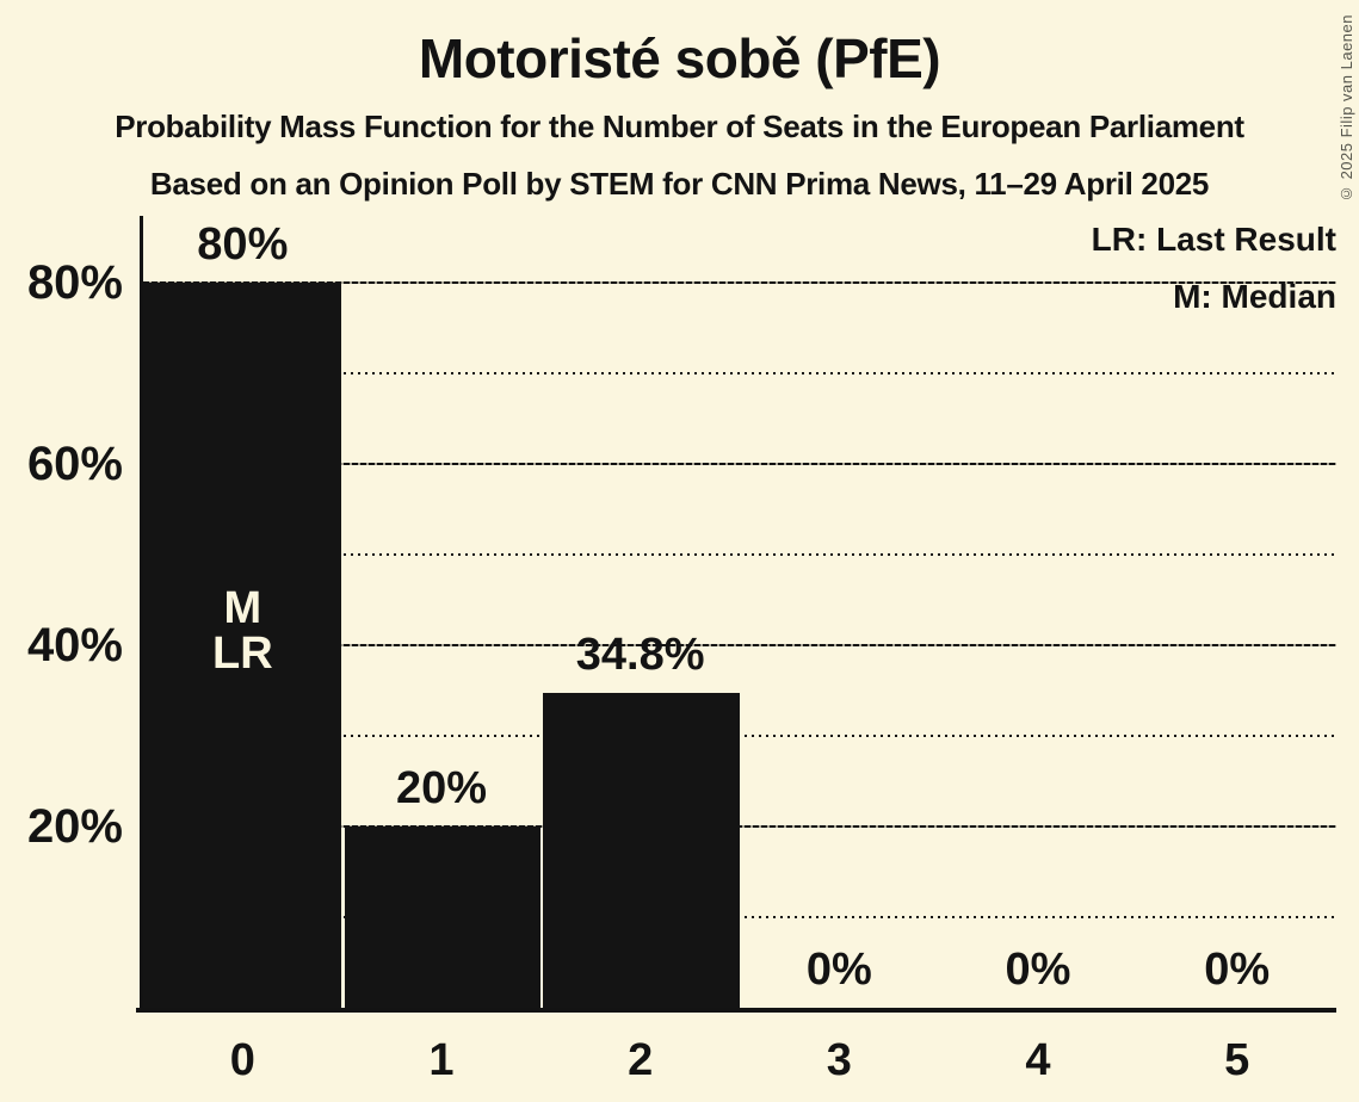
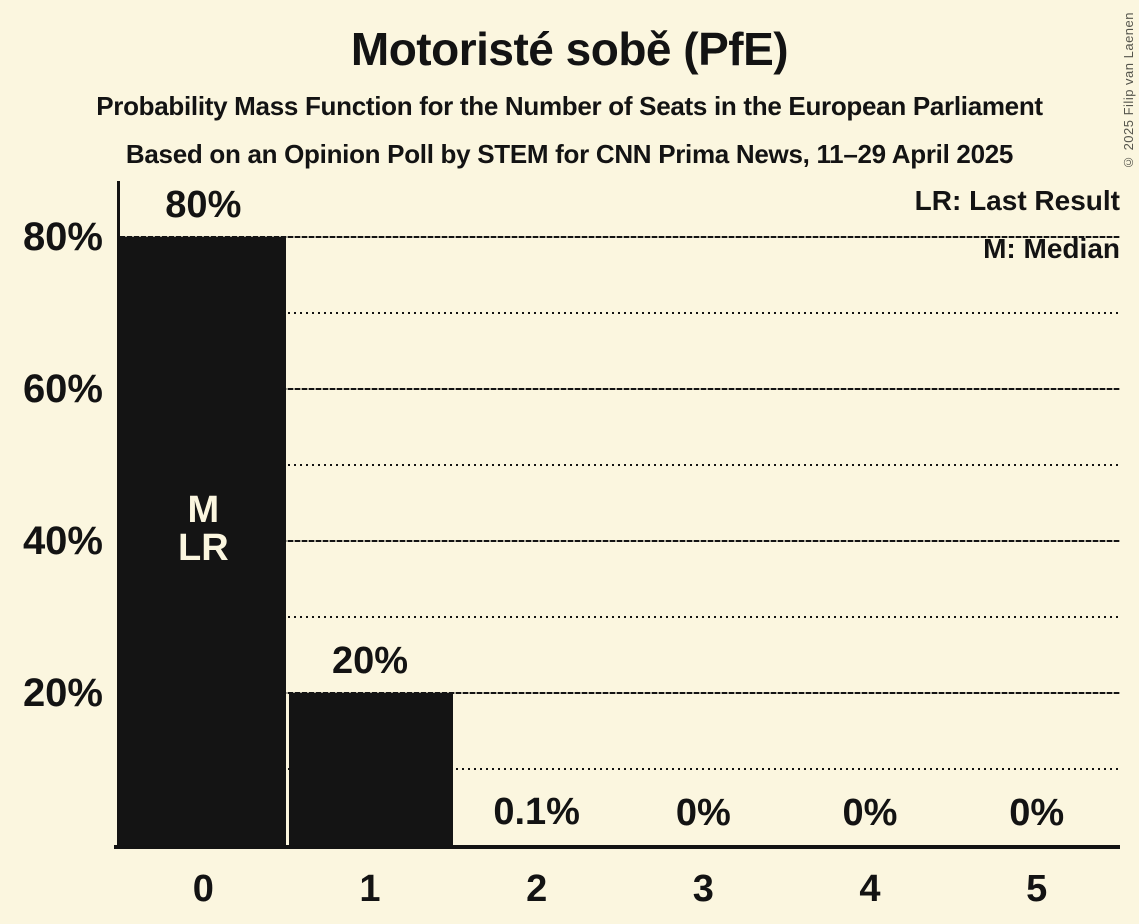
2: 34.8% -> 0.1%
